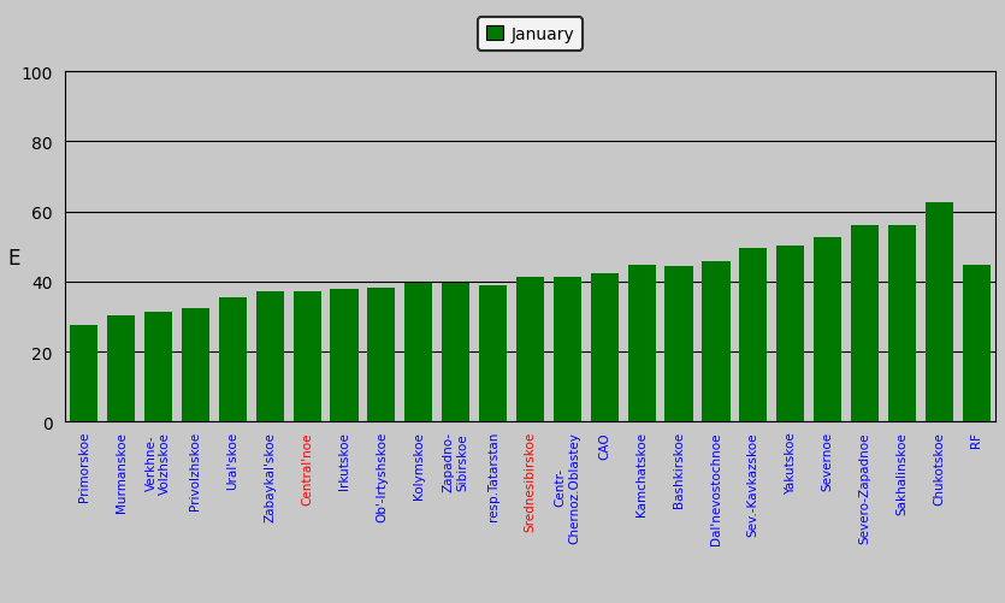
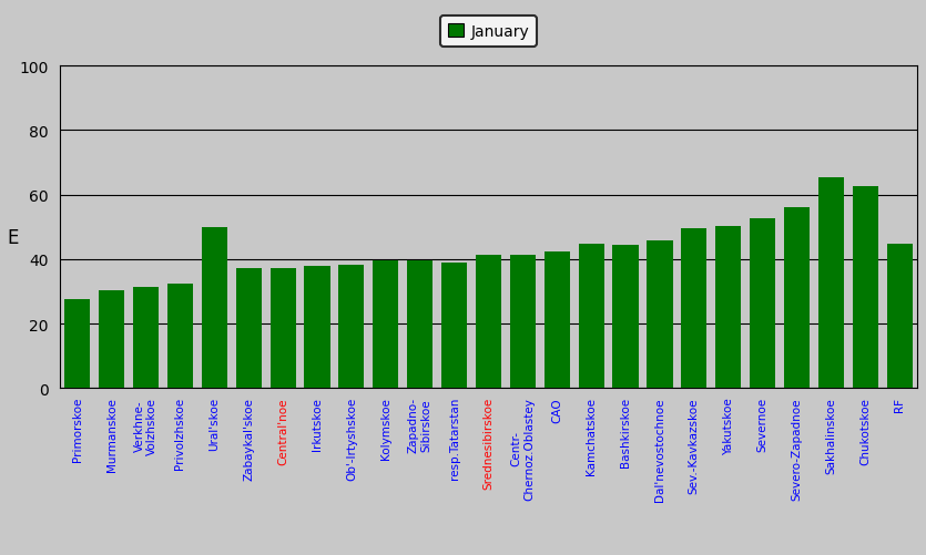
Ural'skoe: 35.5 -> 50.0
Sakhalinskoe: 56.0 -> 65.5
